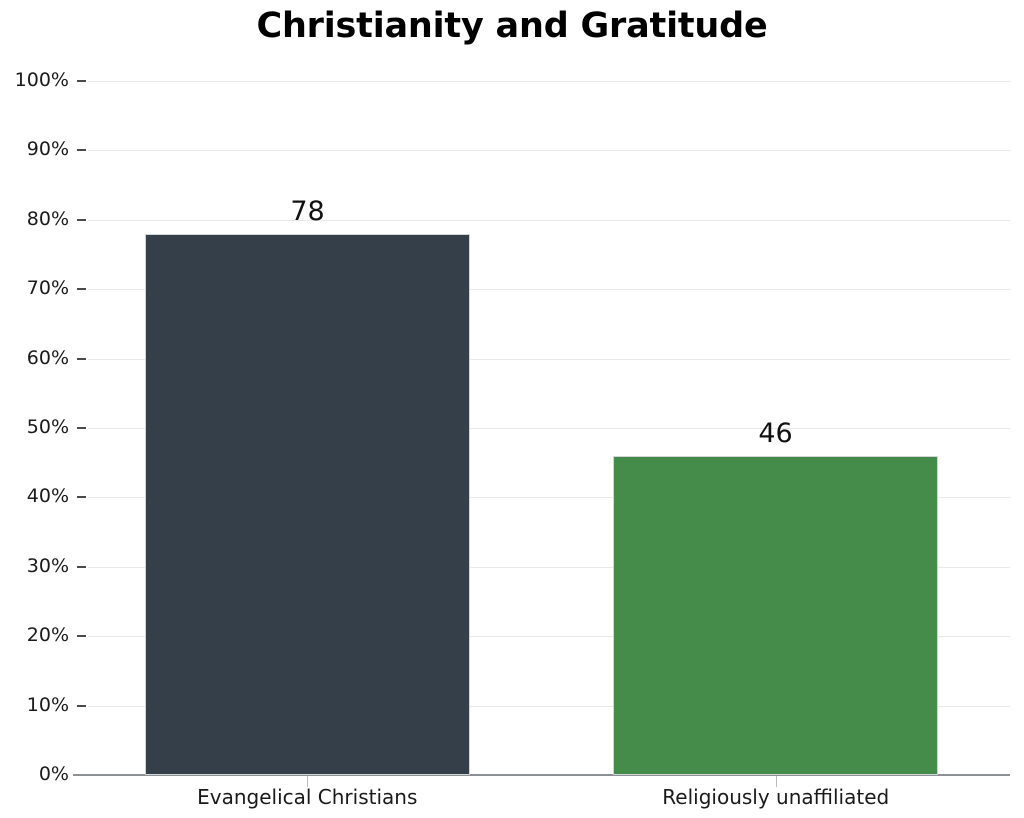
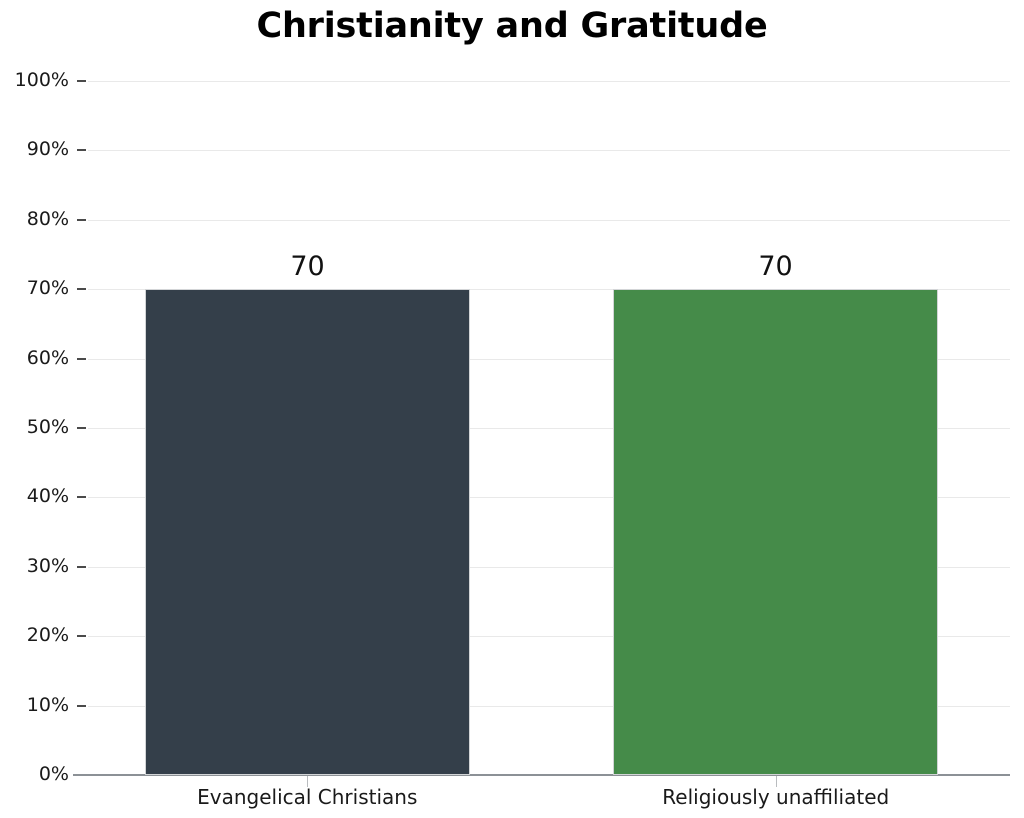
Evangelical Christians: 78 -> 70
Religiously unaffiliated: 46 -> 70
